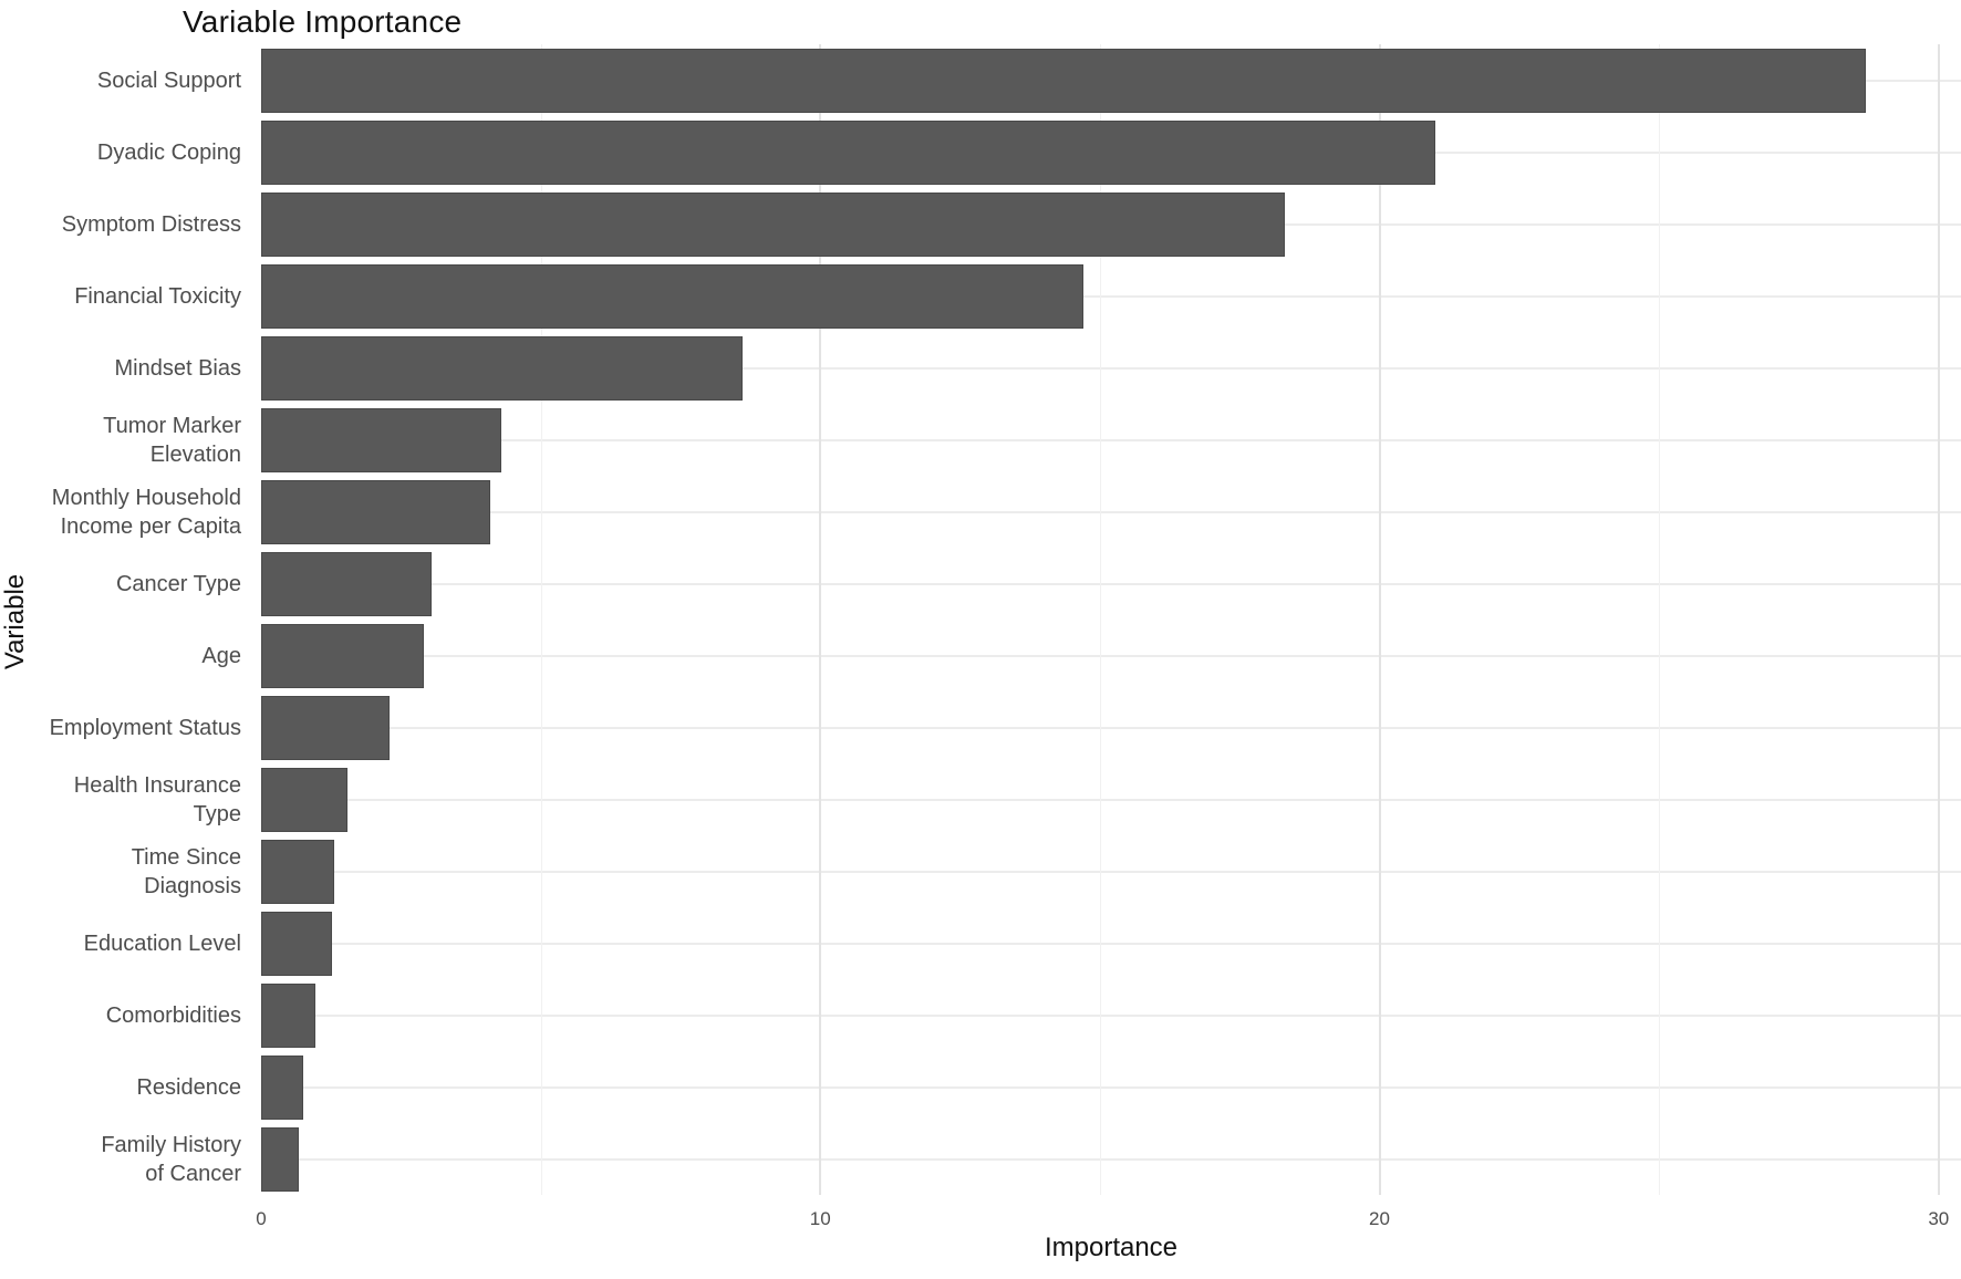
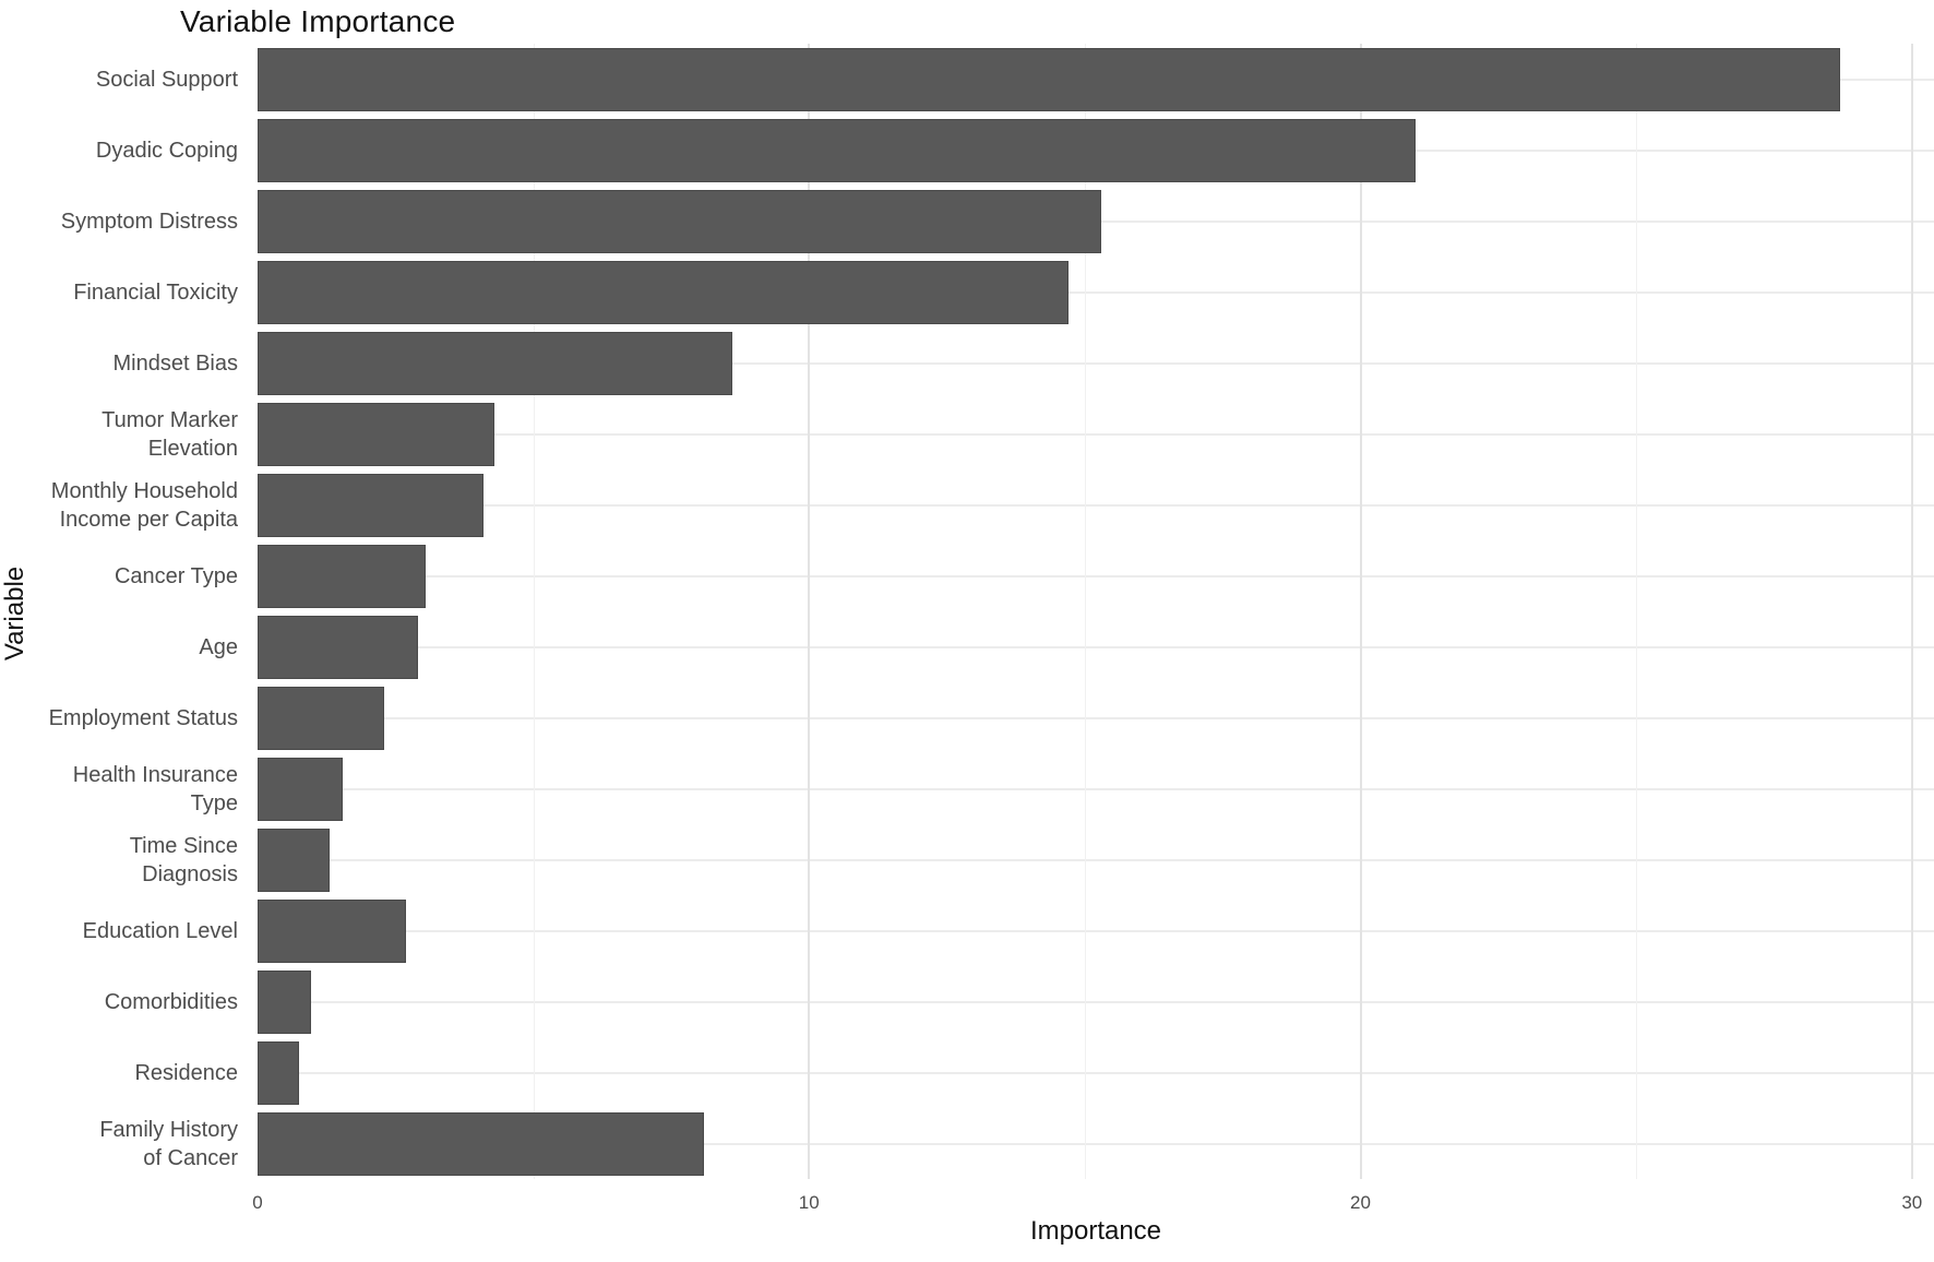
Symptom Distress: 18.3 -> 15.3
Education Level: 1.3 -> 2.7
Family History of Cancer: 0.7 -> 8.1
